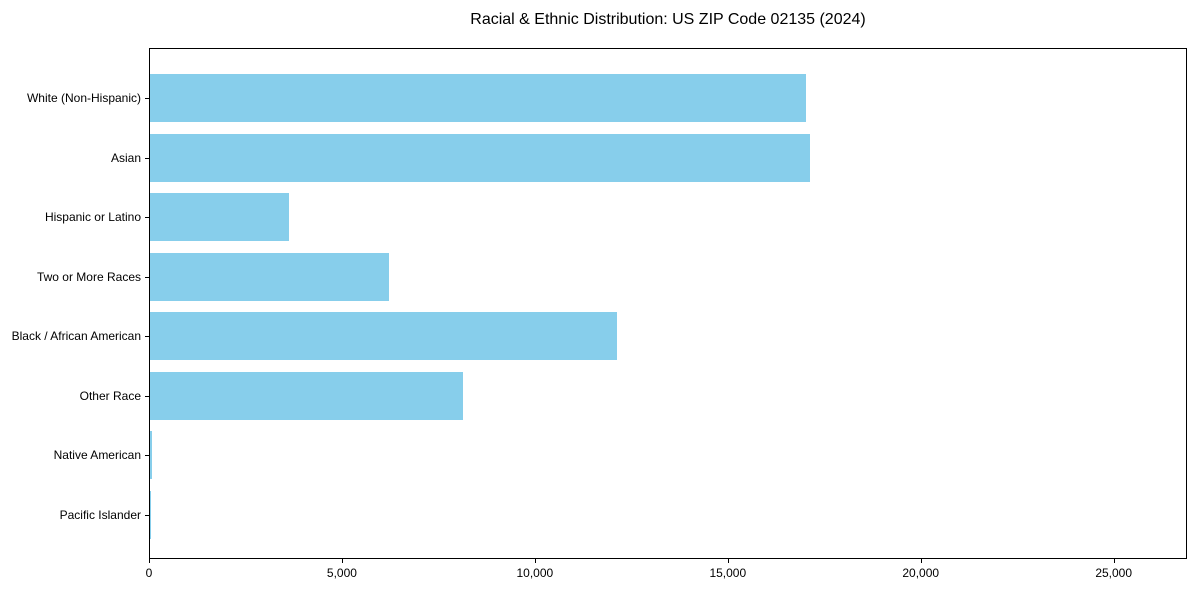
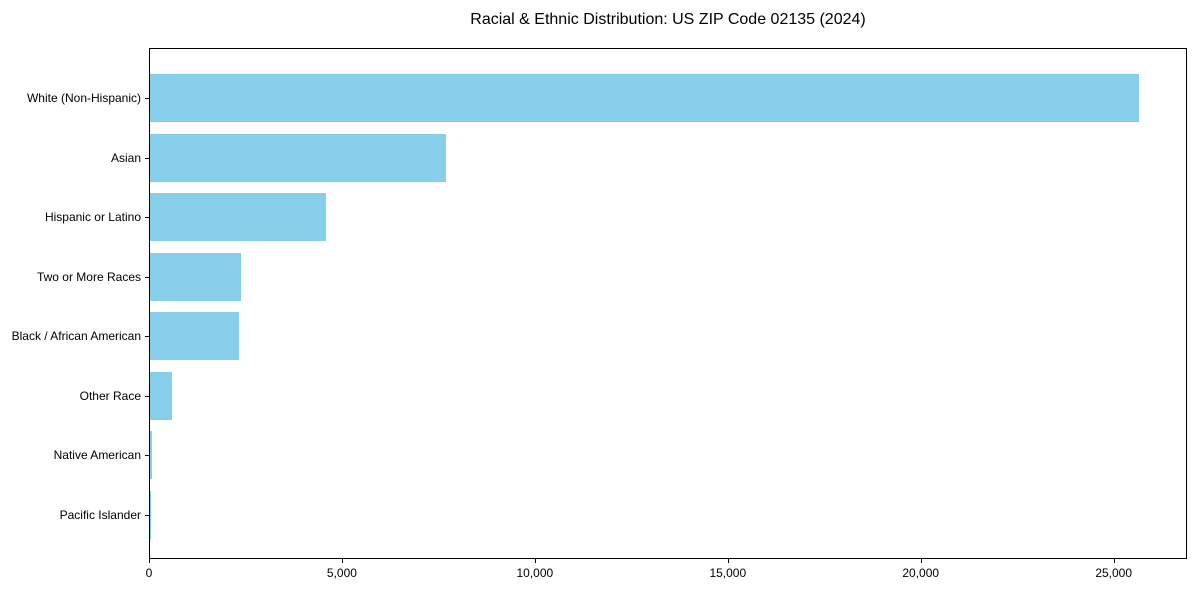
White (Non-Hispanic): 17000 -> 25600
Asian: 17100 -> 7700
Hispanic or Latino: 3600 -> 4600
Two or More Races: 6200 -> 2400
Black / African American: 12100 -> 2300
Other Race: 8100 -> 600
